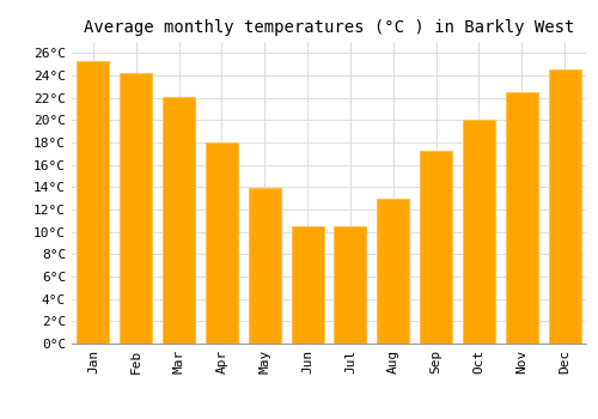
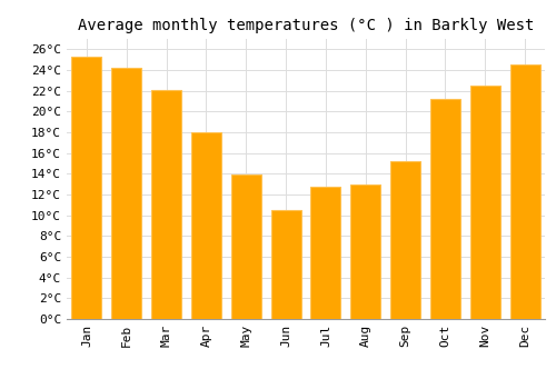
Jul: 10.5°C -> 12.8°C
Sep: 17.2°C -> 15.2°C
Oct: 20.0°C -> 21.2°C
